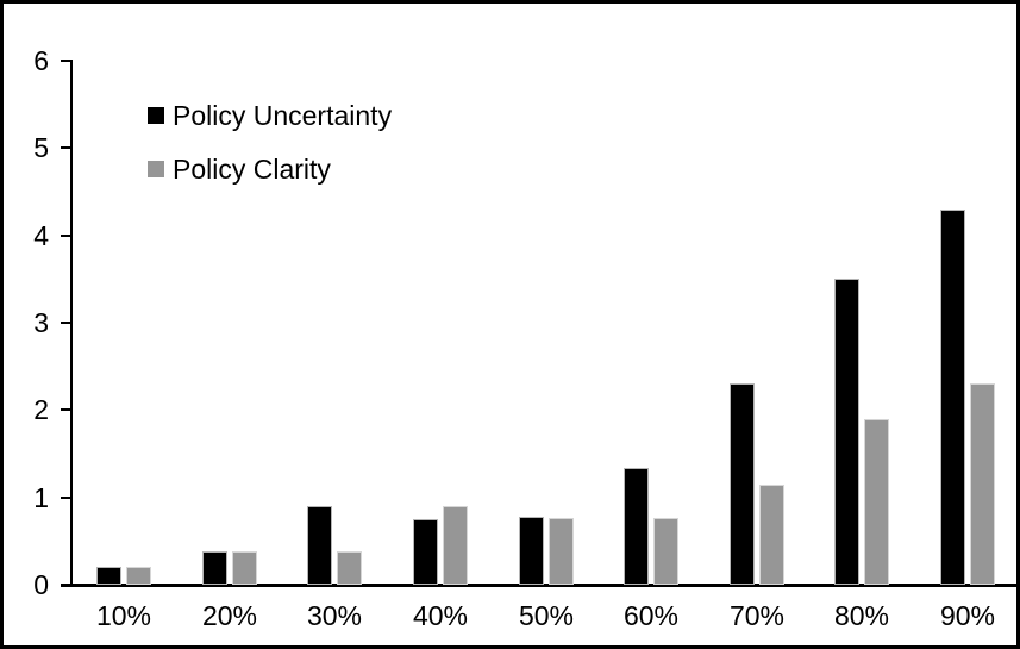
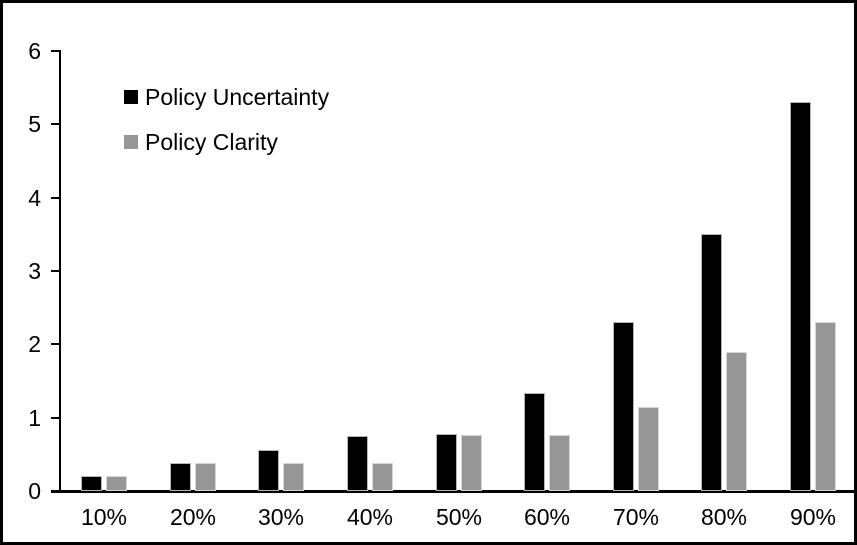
Policy Uncertainty/30%: 0.9 -> 0.6
Policy Clarity/40%: 0.9 -> 0.4
Policy Uncertainty/90%: 4.3 -> 5.3
